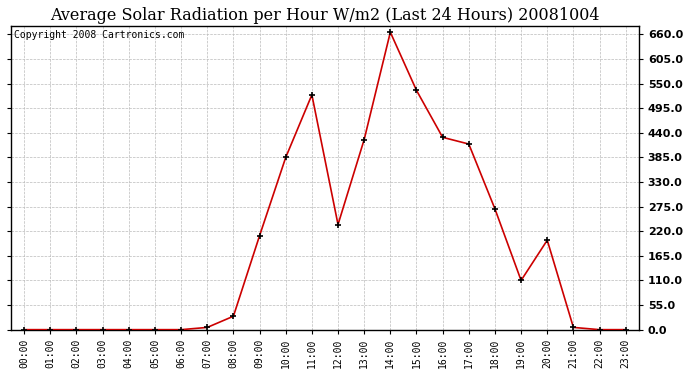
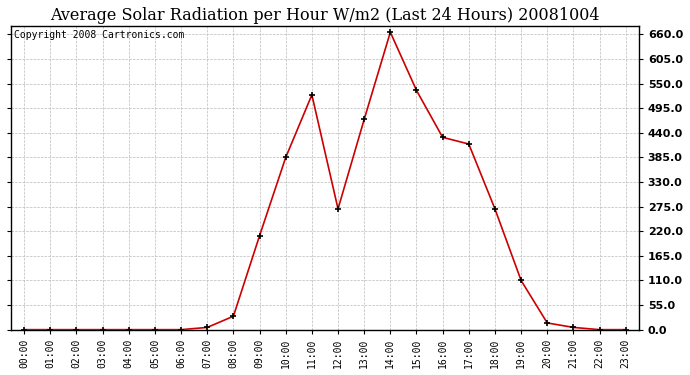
12:00: 235 -> 270
13:00: 425 -> 470
20:00: 200 -> 15
